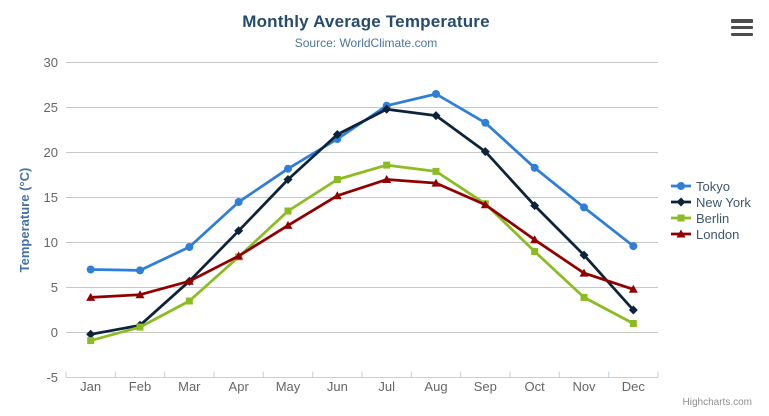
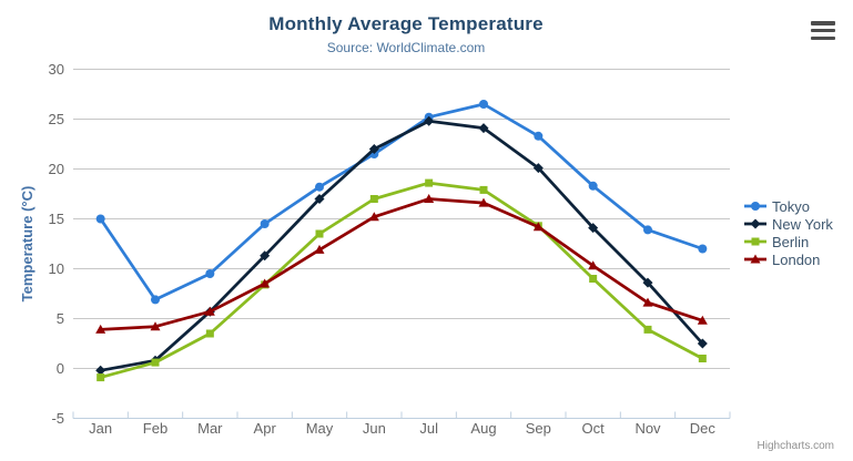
Tokyo/Jan: 7 -> 15
Tokyo/Dec: 10 -> 12
